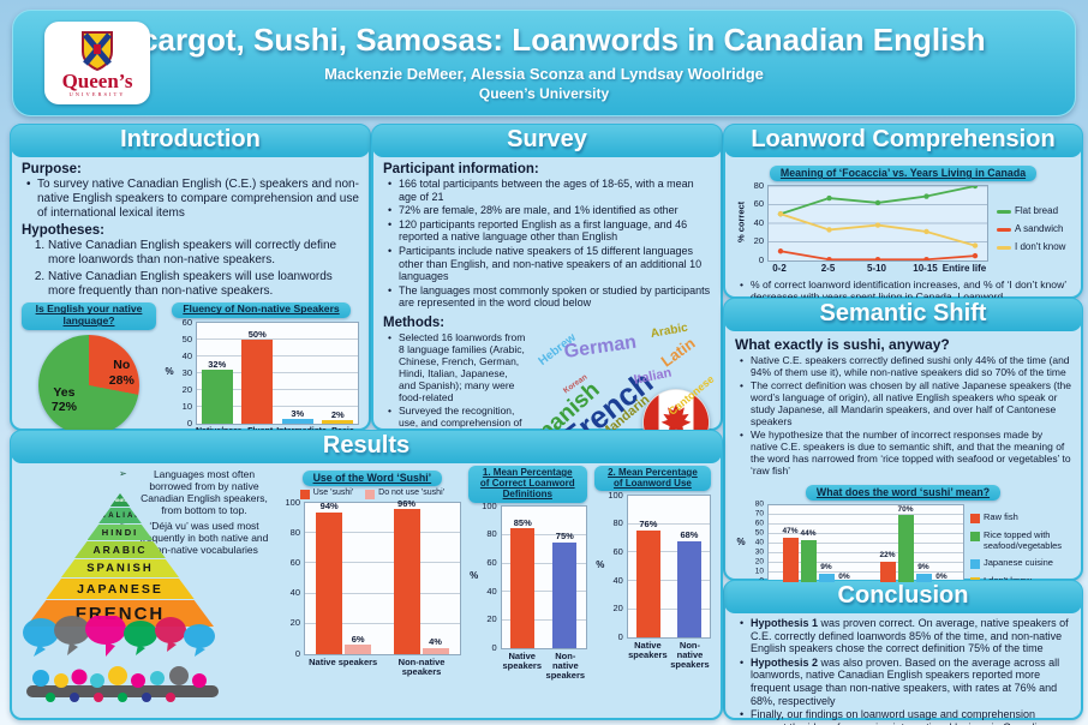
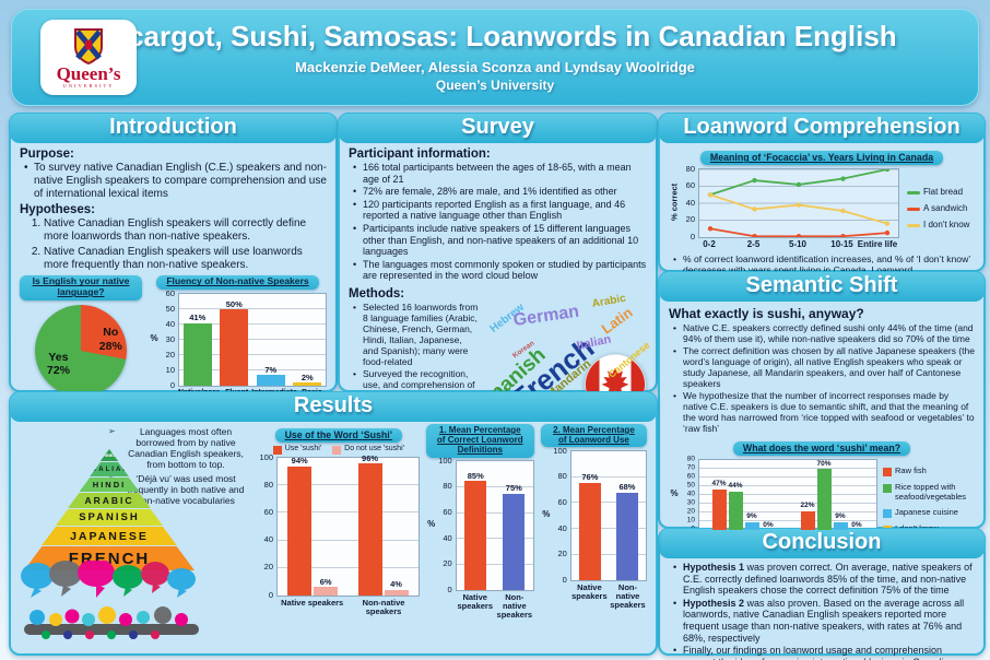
Fluency of Non-native Speakers/Native/near-native: 32% -> 41%
Fluency of Non-native Speakers/Intermediate: 3% -> 7%
